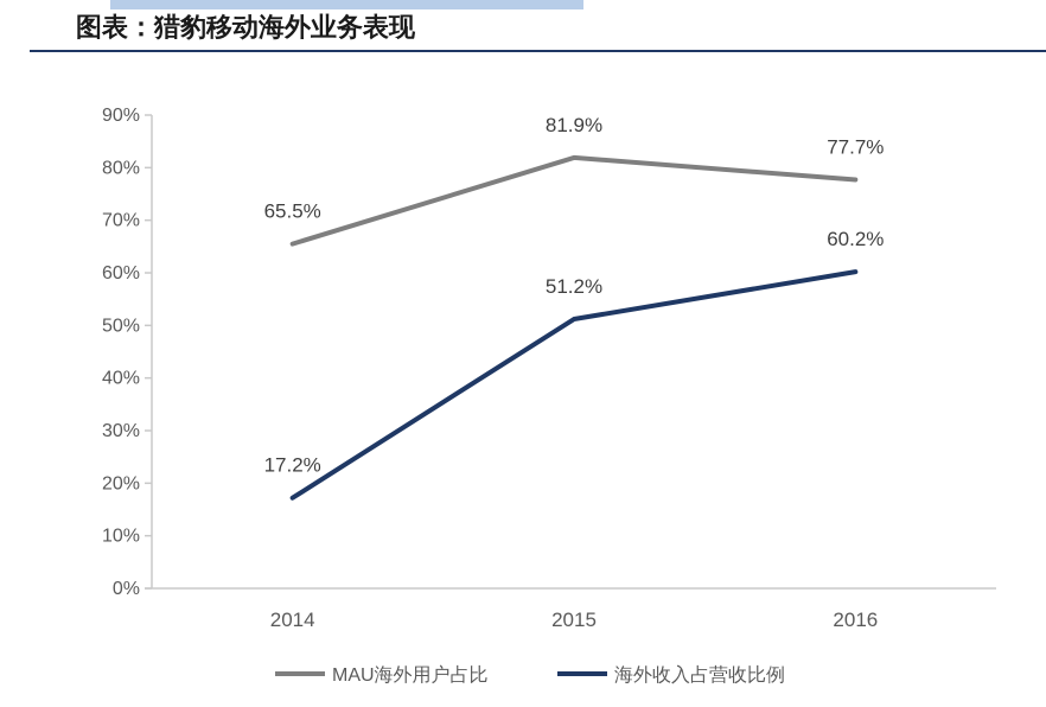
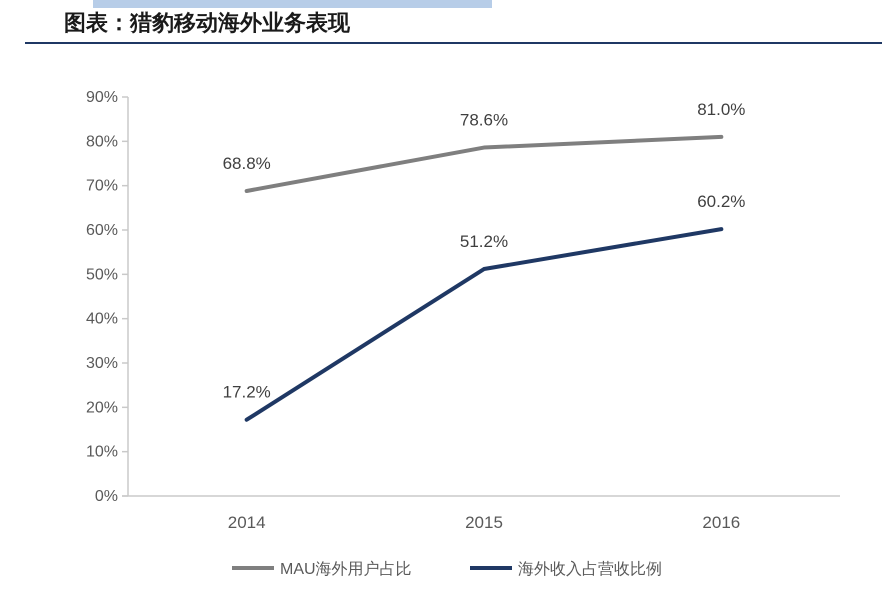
MAU海外用户占比/2014: 65.5% -> 68.8%
MAU海外用户占比/2015: 81.9% -> 78.6%
MAU海外用户占比/2016: 77.7% -> 81.0%
